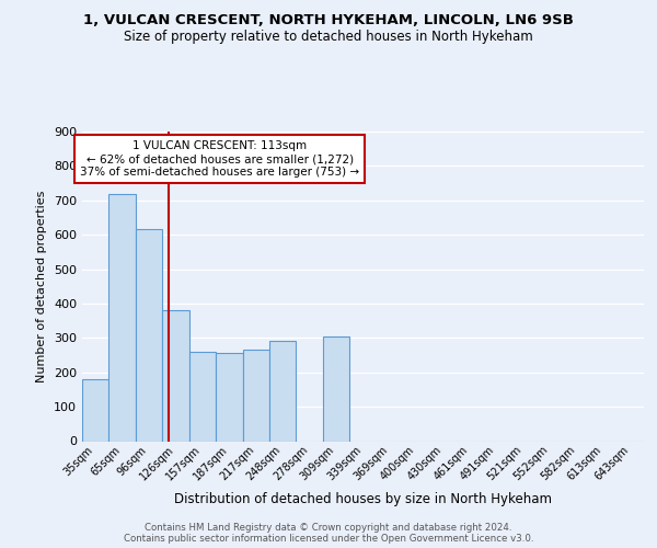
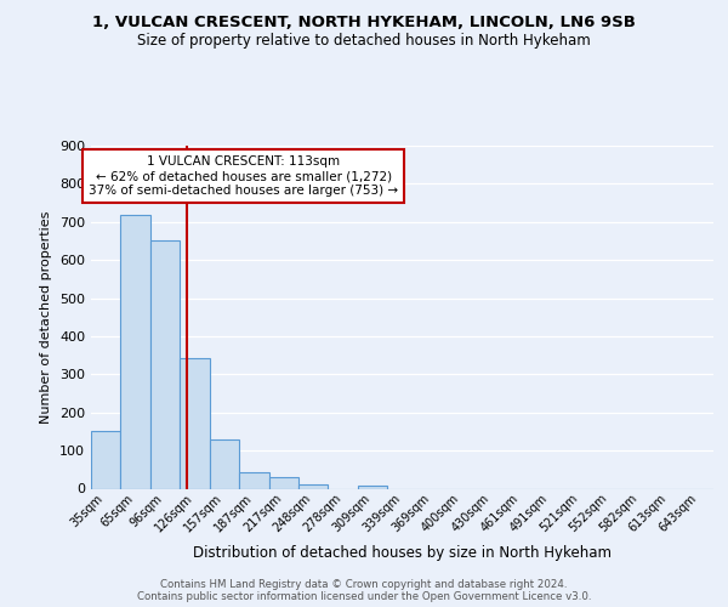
35sqm: 180 -> 150
96sqm: 615 -> 652
126sqm: 380 -> 343
157sqm: 260 -> 130
187sqm: 255 -> 42
217sqm: 265 -> 30
248sqm: 290 -> 12
309sqm: 305 -> 8
